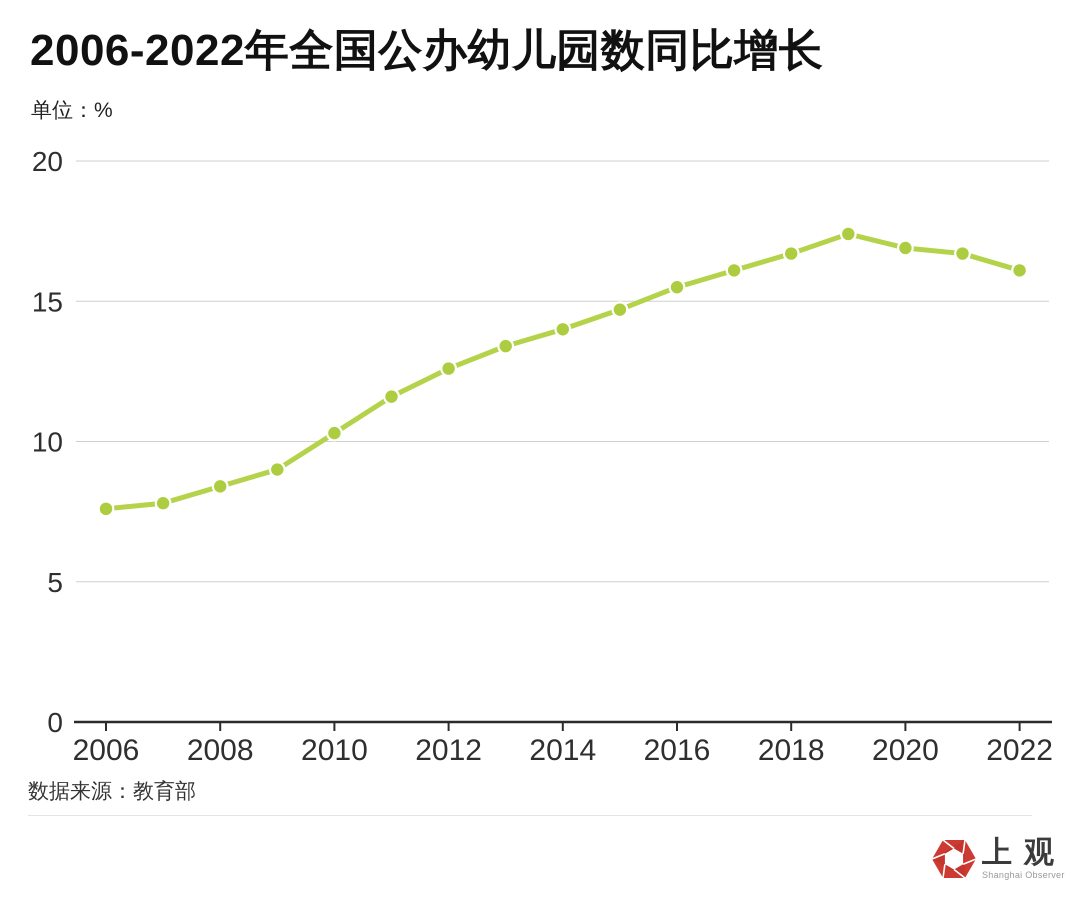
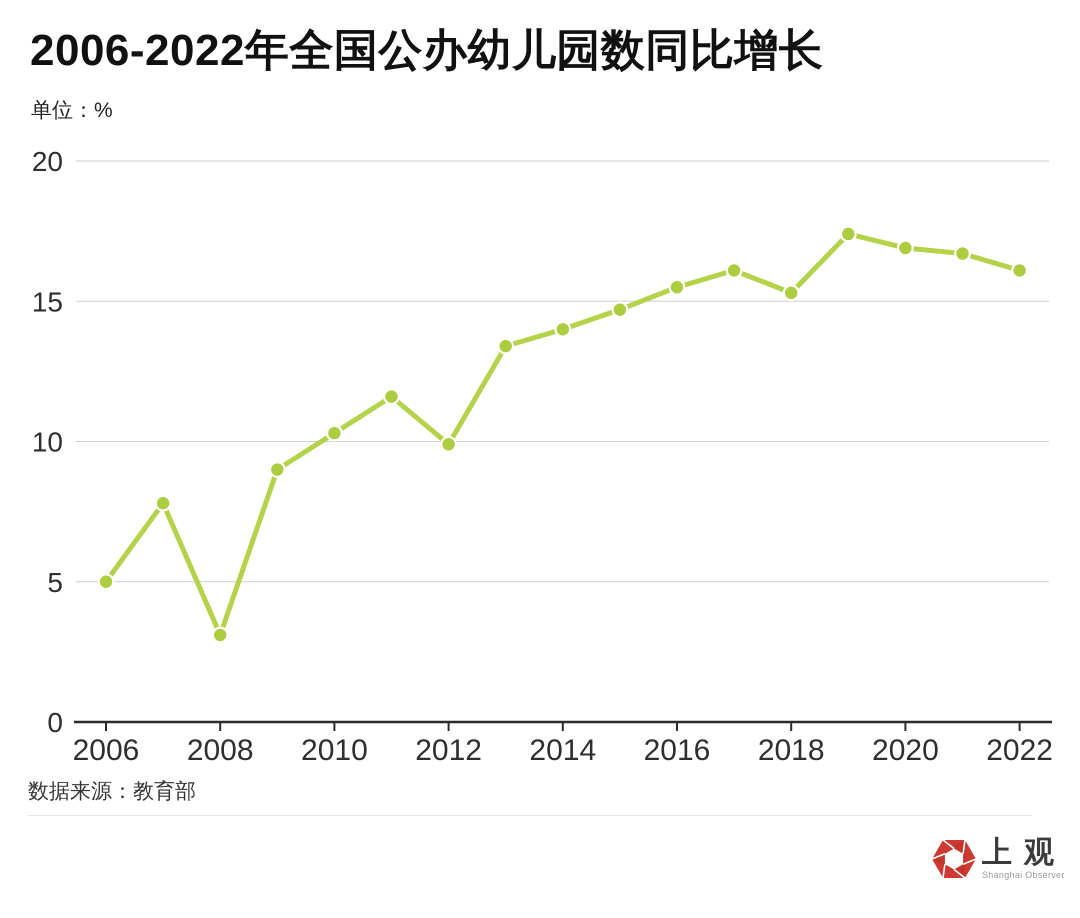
2006: 7.6 -> 5.0
2008: 8.4 -> 3.1
2012: 12.6 -> 9.9
2018: 16.7 -> 15.3
